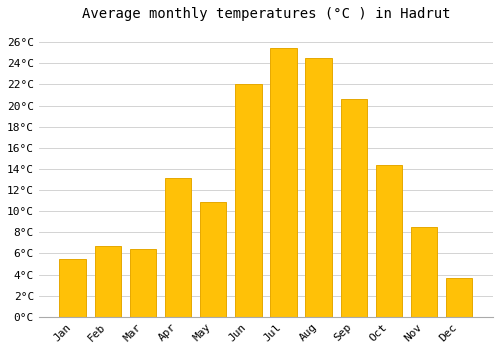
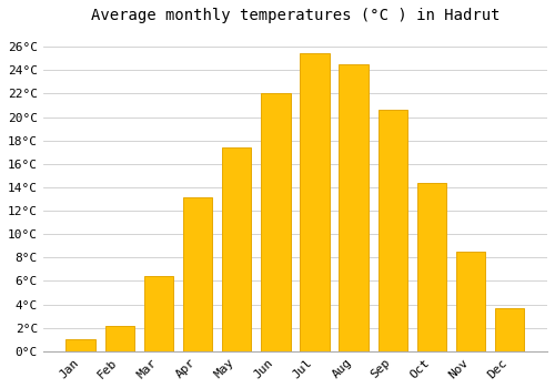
Jan: 5.5°C -> 1.0°C
Feb: 6.7°C -> 2.2°C
May: 10.9°C -> 17.4°C
